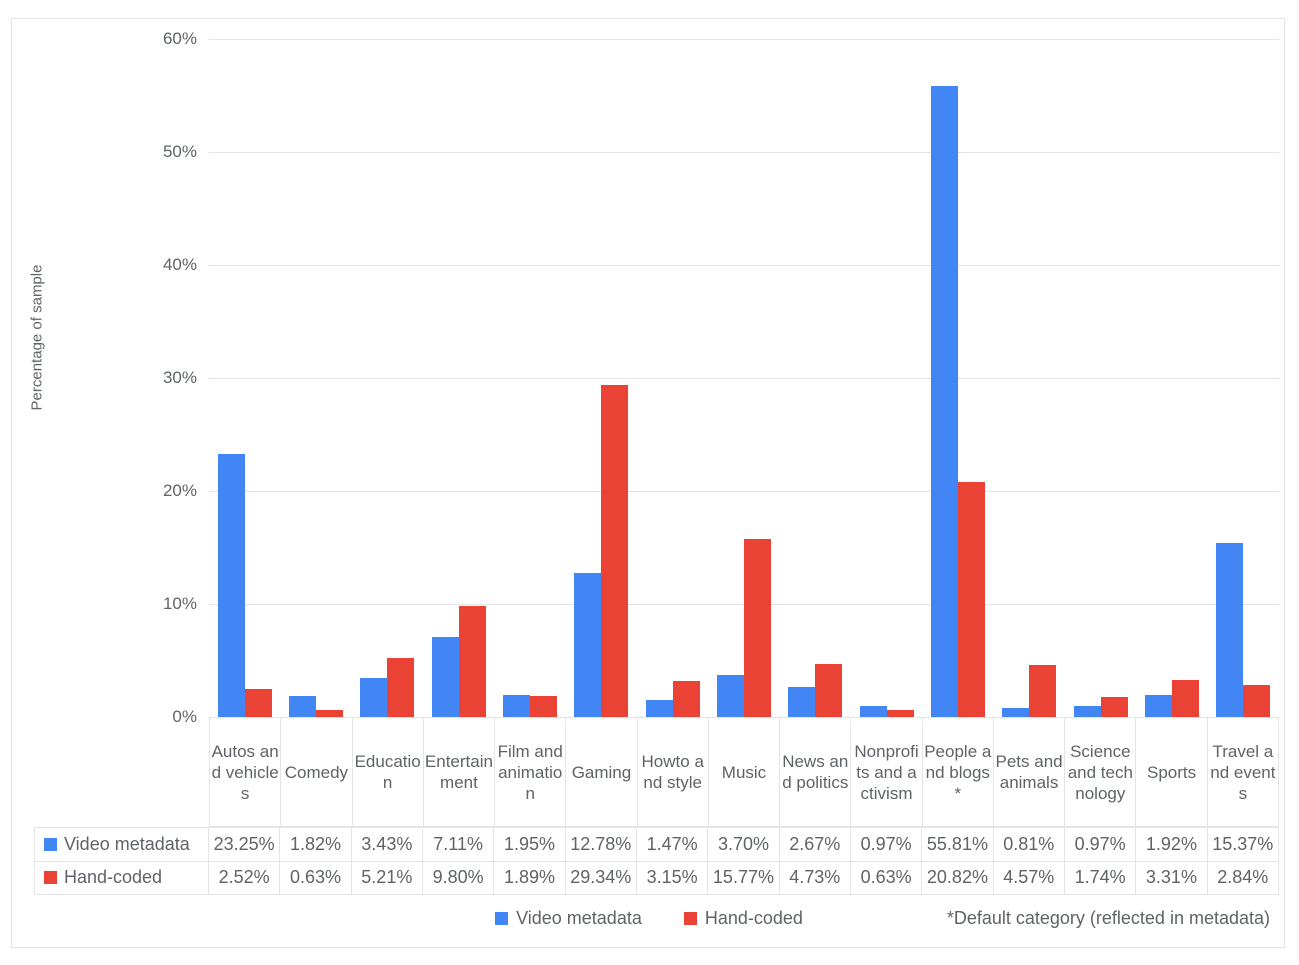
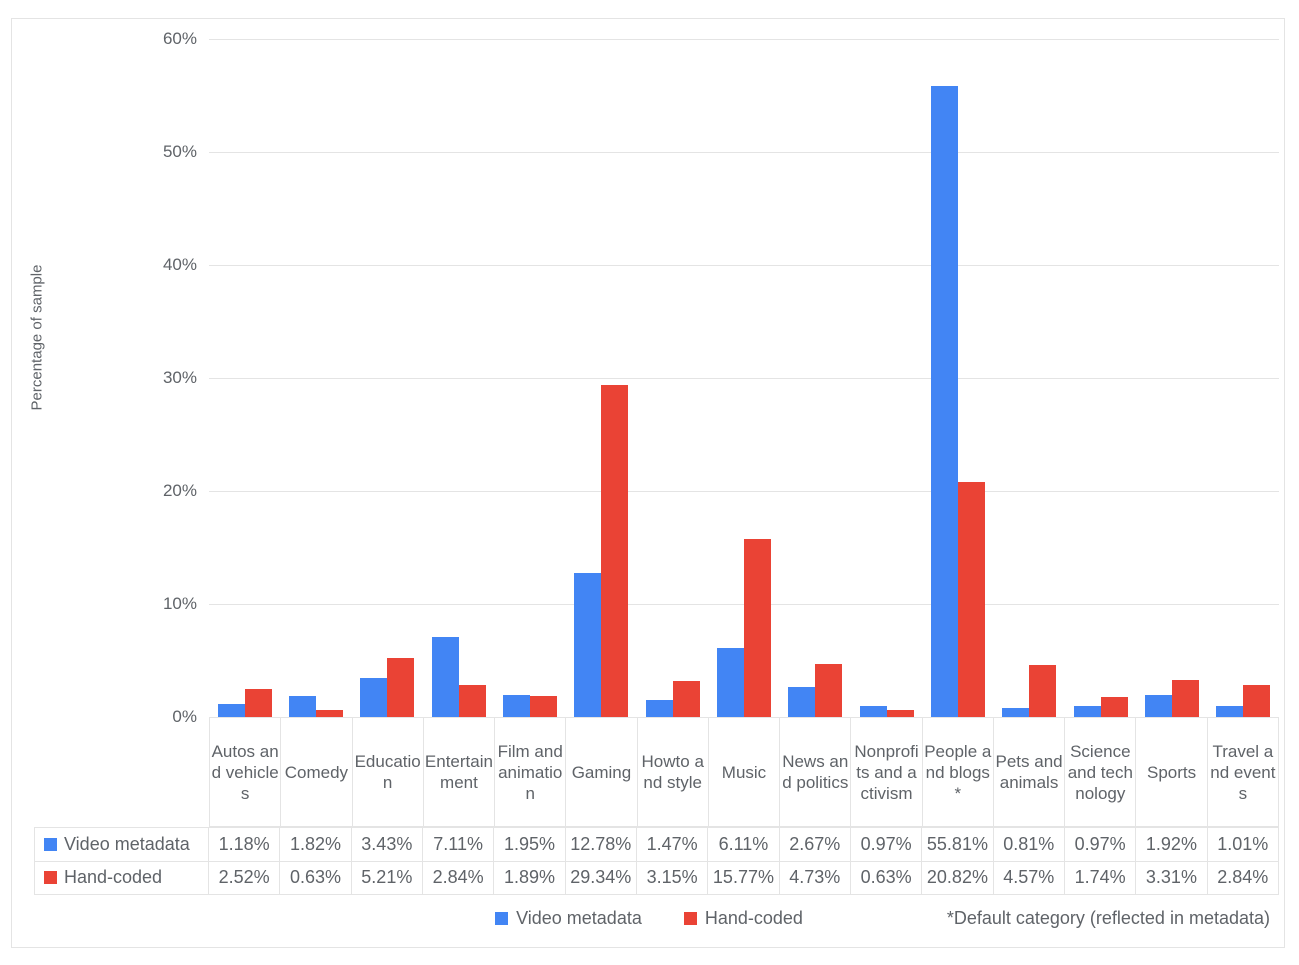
Video metadata/Autos and vehicles: 23.25% -> 1.18%
Hand-coded/Entertainment: 9.80% -> 2.84%
Video metadata/Music: 3.70% -> 6.11%
Video metadata/Travel and events: 15.37% -> 1.01%
